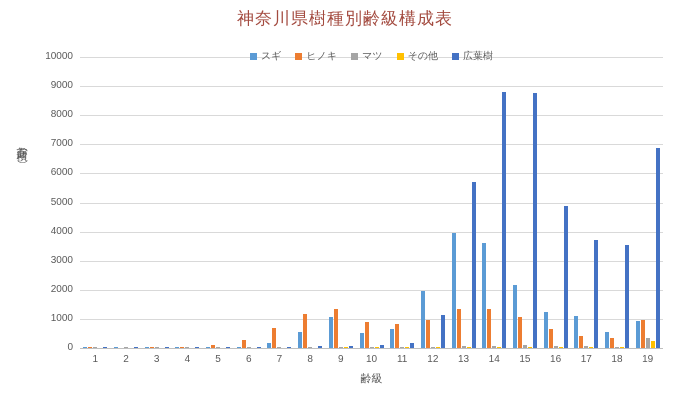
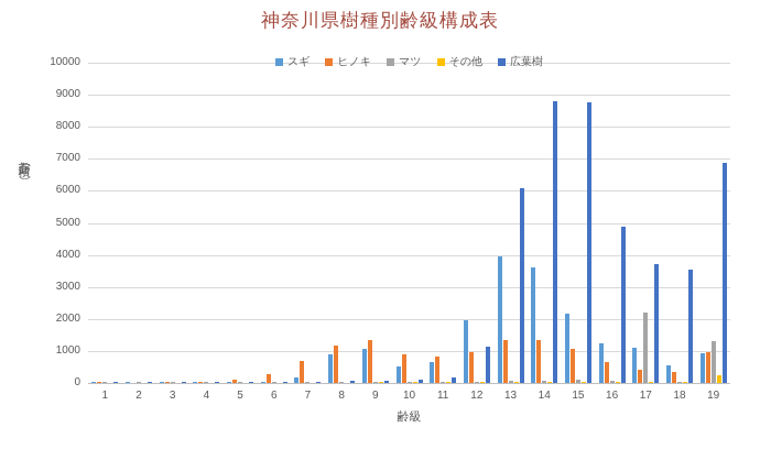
スギ/8: 600 -> 900
広葉樹/13: 5700 -> 6100
マツ/17: 100 -> 2200
マツ/19: 300 -> 1300
